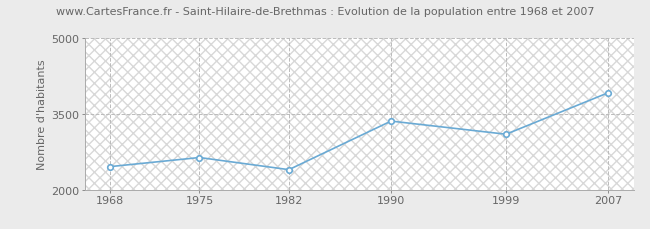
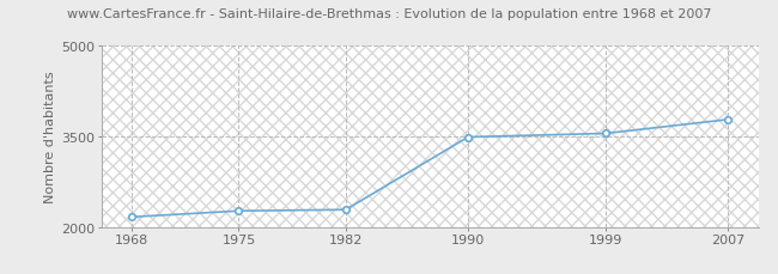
1968: 2460 -> 2170
1975: 2640 -> 2270
1982: 2400 -> 2290
1990: 3360 -> 3490
1999: 3100 -> 3550
2007: 3920 -> 3780
